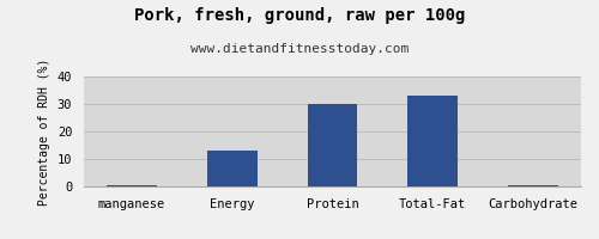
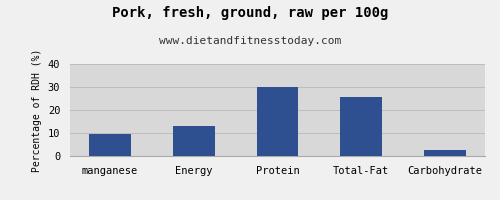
manganese: 0.3 -> 9.5
Total-Fat: 33.0 -> 25.5
Carbohydrate: 0.3 -> 2.5
